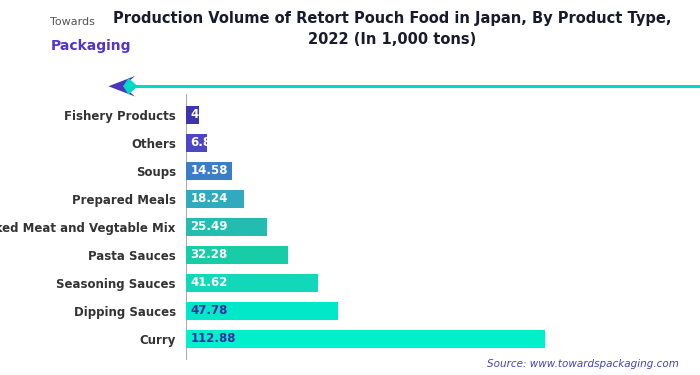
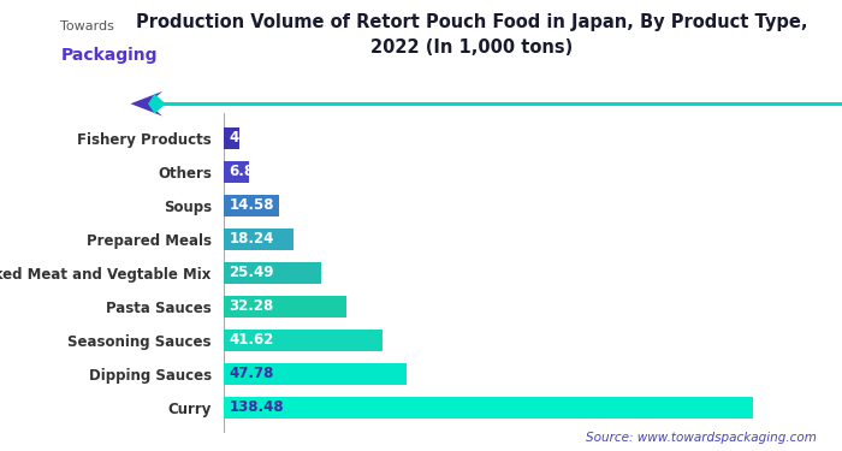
Curry: 112.88 -> 138.48
